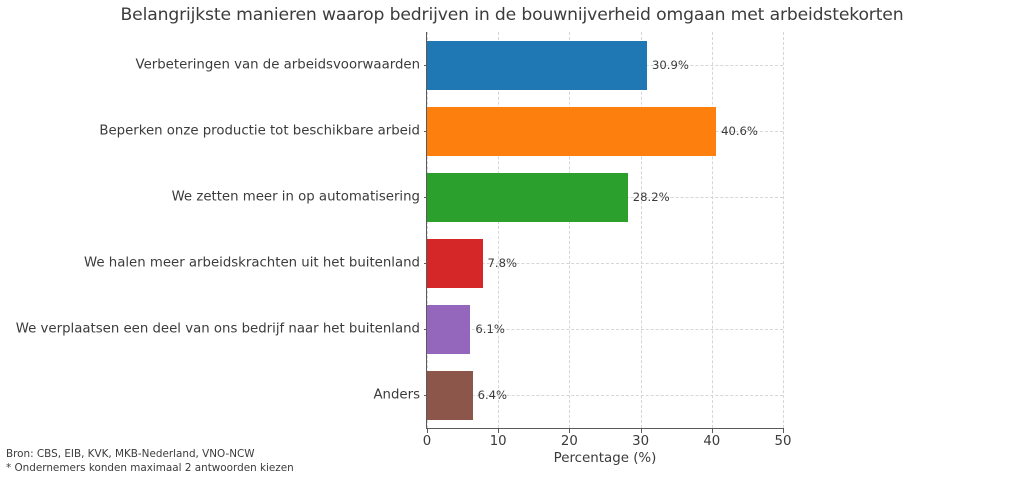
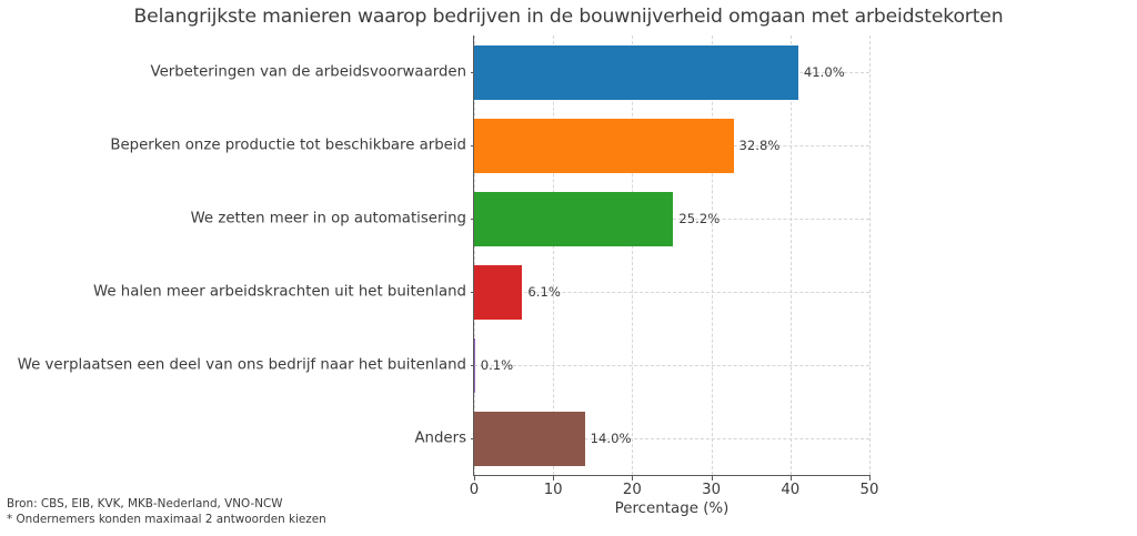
Verbeteringen van de arbeidsvoorwaarden: 30.9% -> 41.0%
Beperken onze productie tot beschikbare arbeid: 40.6% -> 32.8%
We zetten meer in op automatisering: 28.2% -> 25.2%
We halen meer arbeidskrachten uit het buitenland: 7.8% -> 6.1%
We verplaatsen een deel van ons bedrijf naar het buitenland: 6.1% -> 0.1%
Anders: 6.4% -> 14.0%
